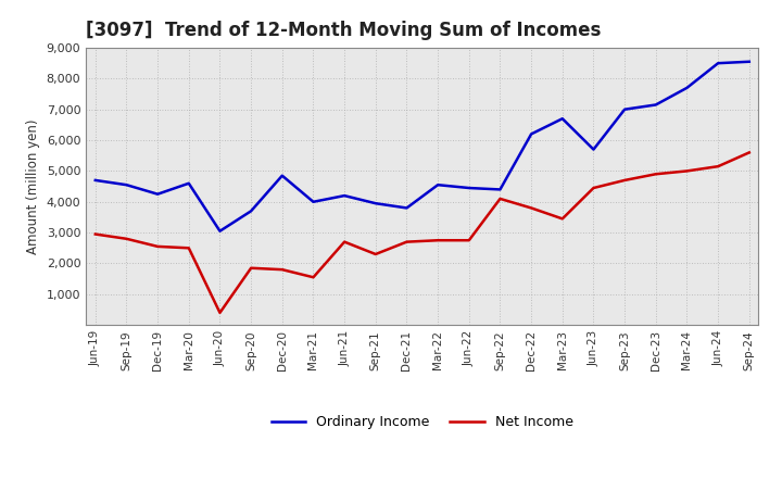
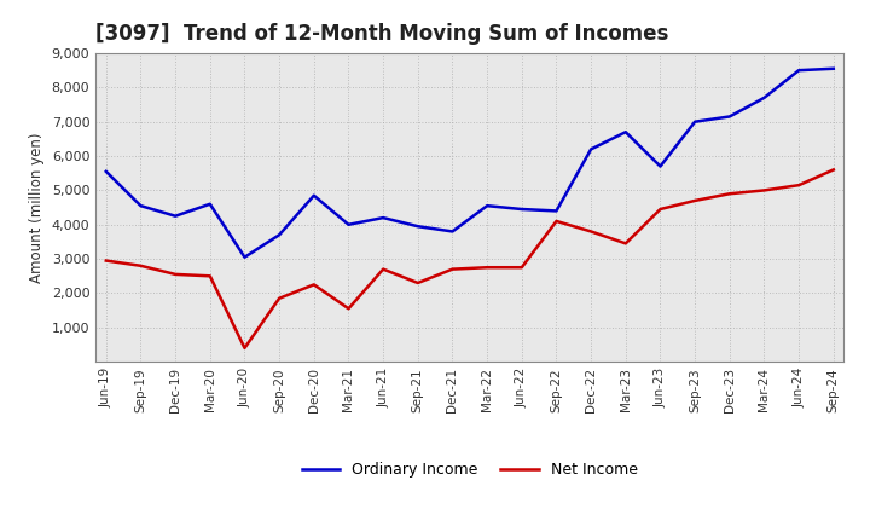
Ordinary Income/Jun-19: 4,700 -> 5,550
Net Income/Dec-20: 1,800 -> 2,250
